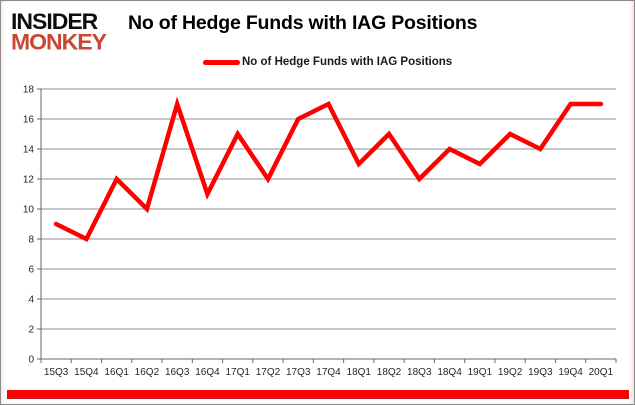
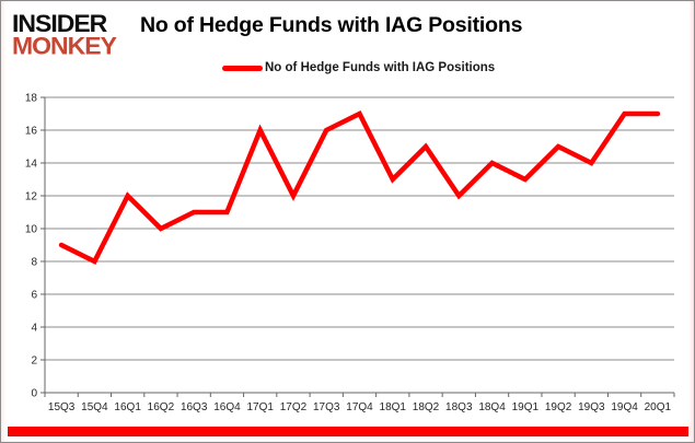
16Q3: 17 -> 11
17Q1: 15 -> 16
